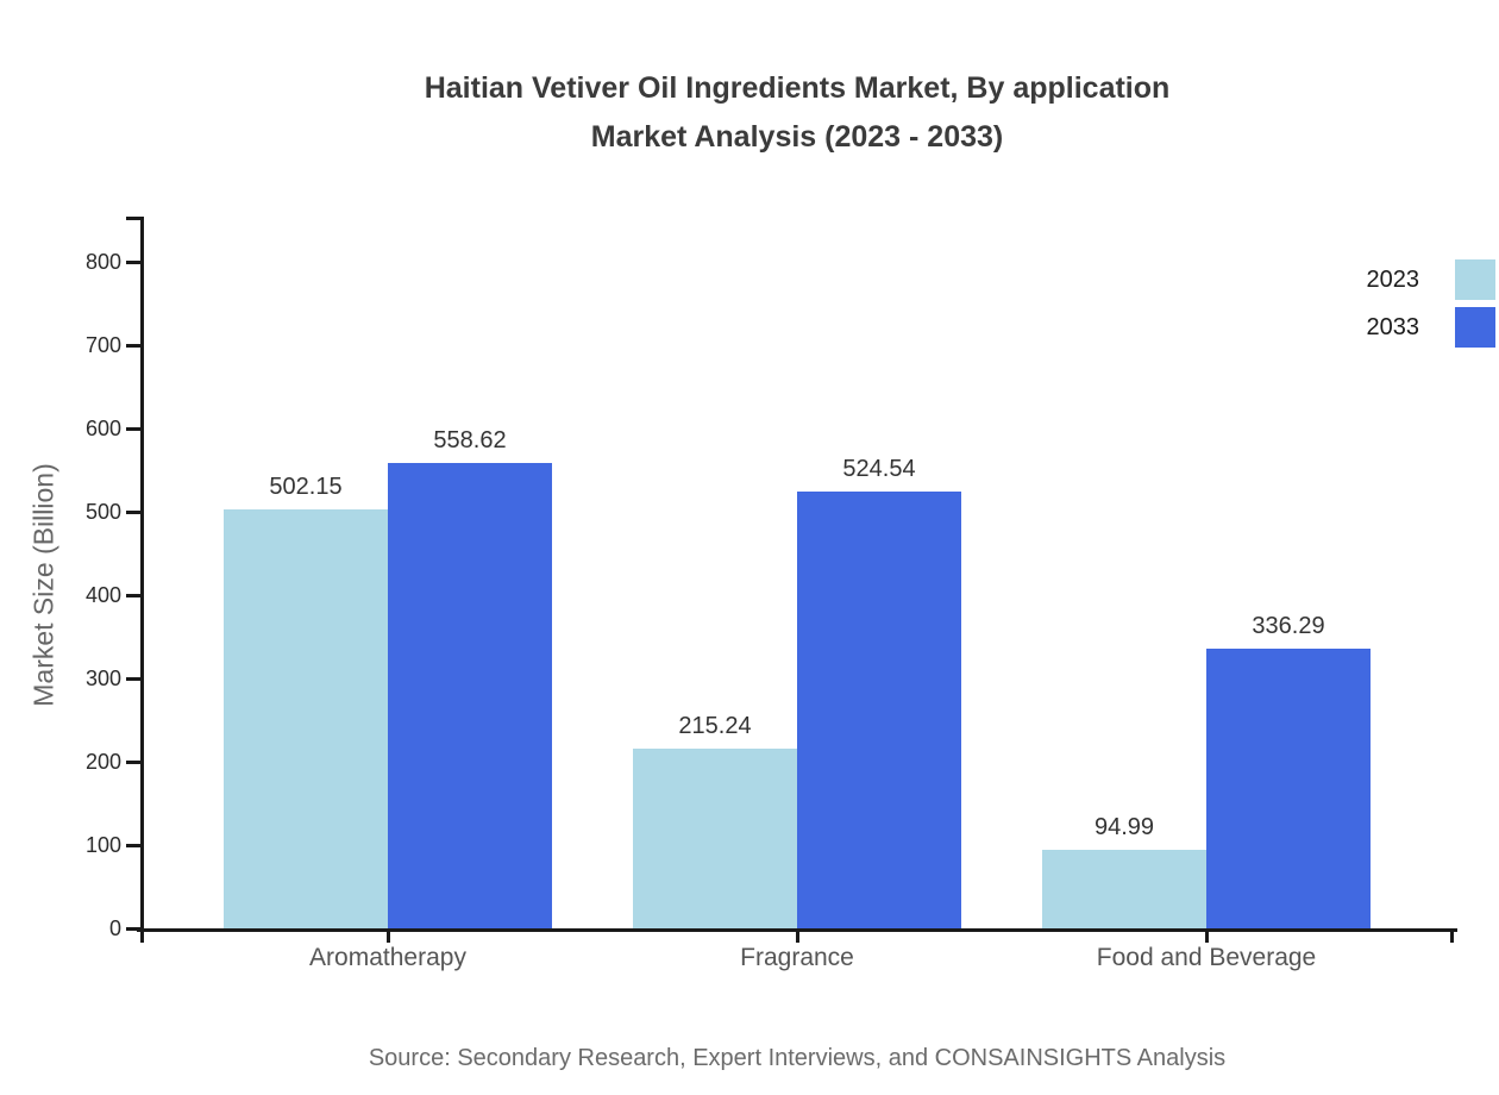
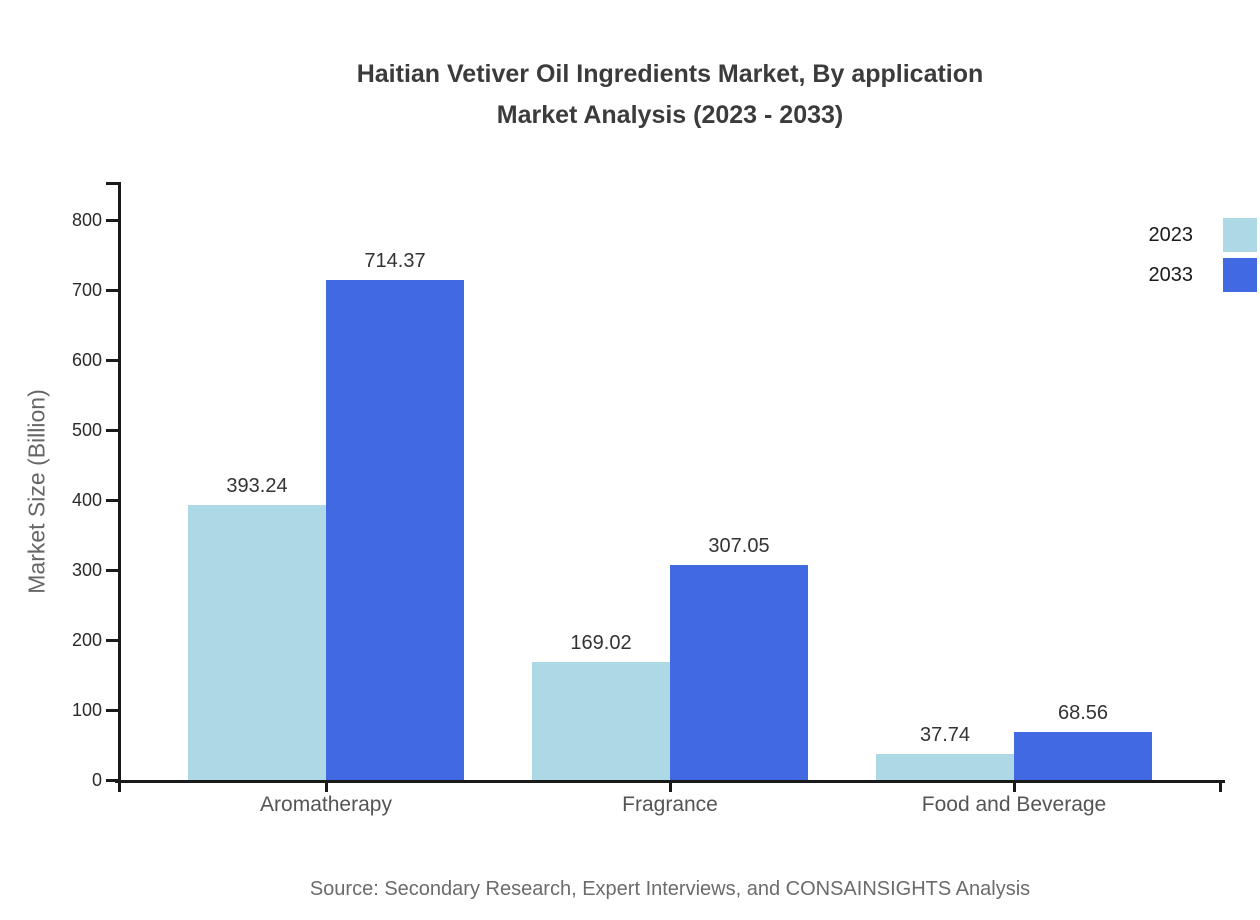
2023/Aromatherapy: 502.15 -> 393.24
2033/Aromatherapy: 558.62 -> 714.37
2023/Fragrance: 215.24 -> 169.02
2033/Fragrance: 524.54 -> 307.05
2023/Food and Beverage: 94.99 -> 37.74
2033/Food and Beverage: 336.29 -> 68.56
